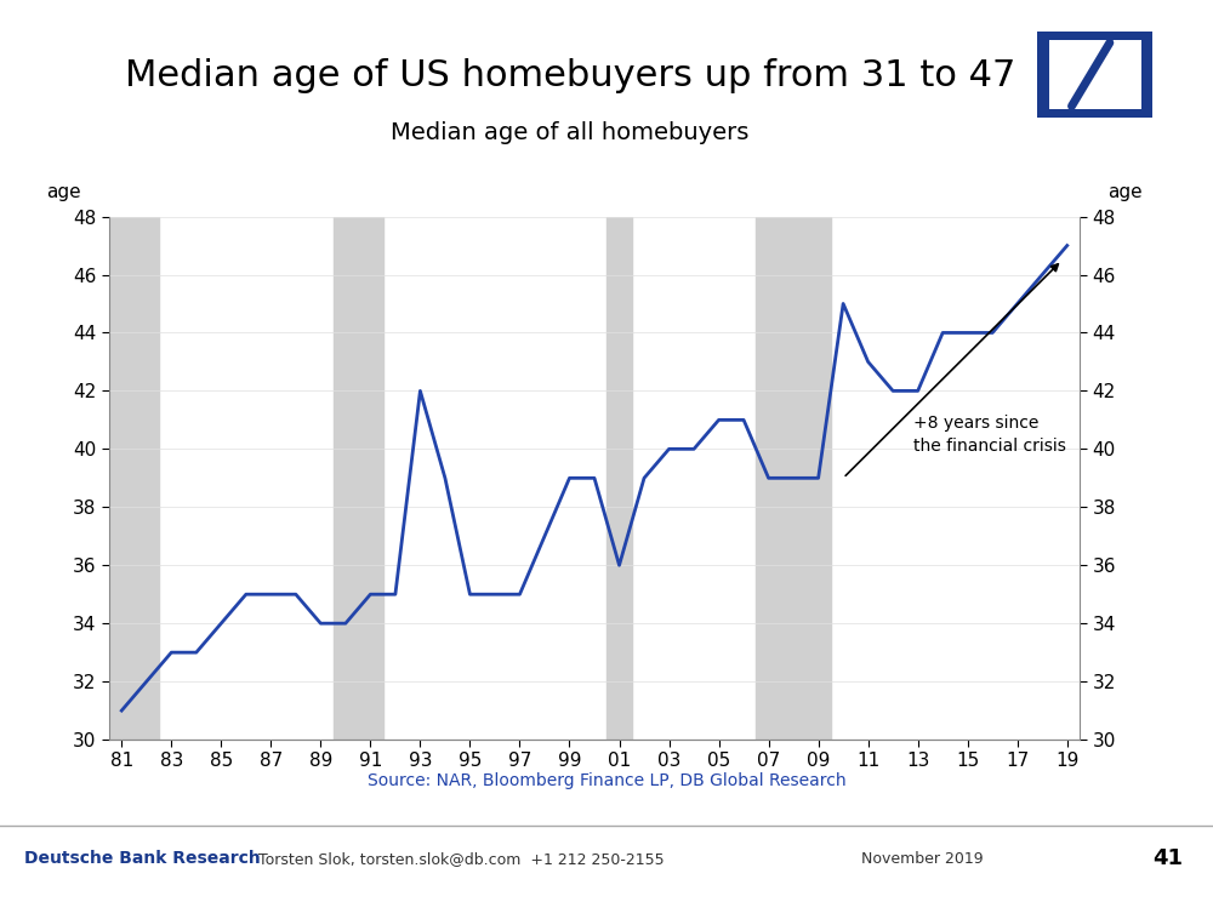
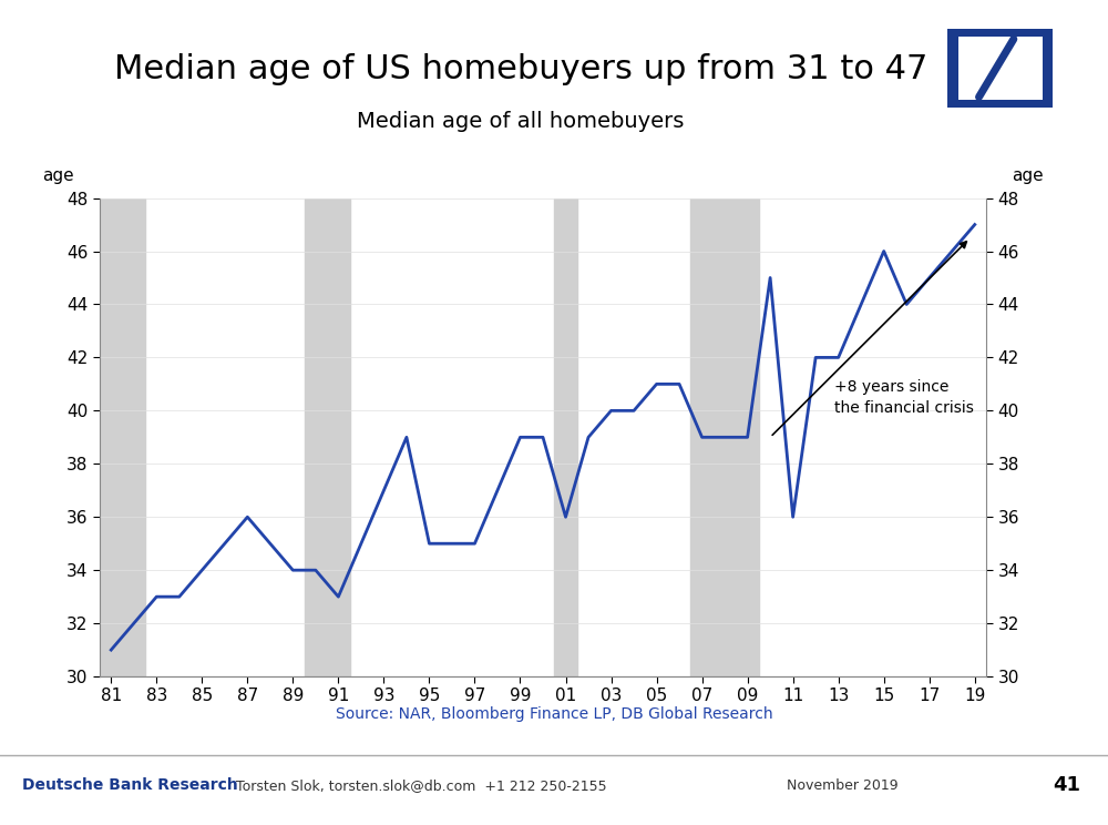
87: 35 -> 36
91: 35 -> 33
93: 42 -> 37
11: 43 -> 36
15: 44 -> 46
